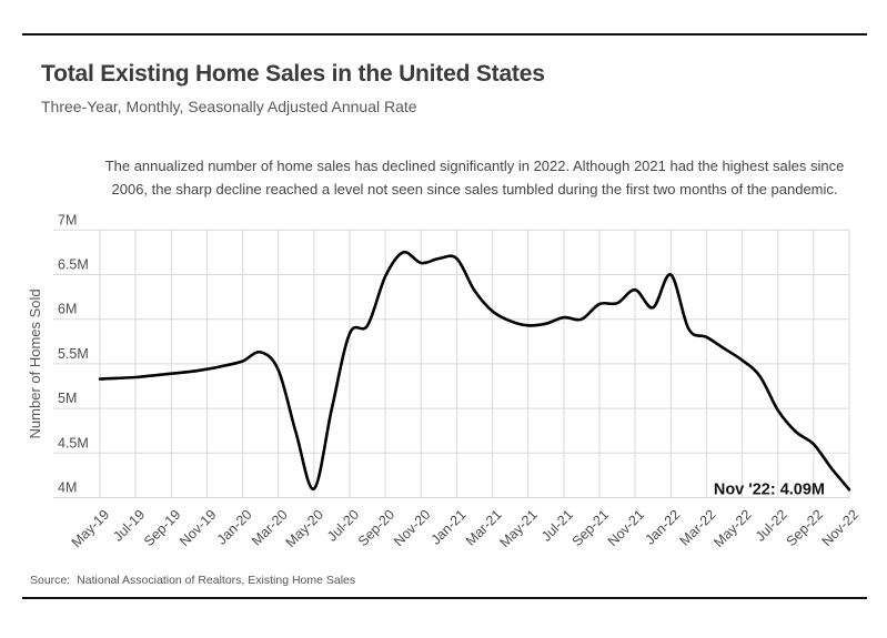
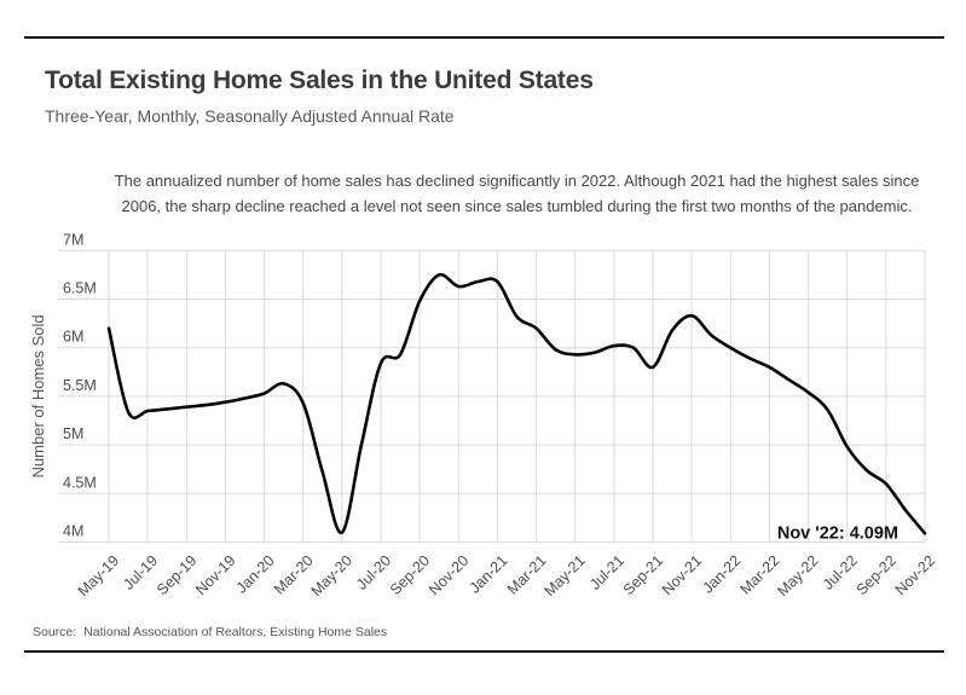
May-19: 5.3M -> 6.2M
Mar-21: 6.1M -> 6.2M
Sep-21: 6.2M -> 5.8M
Jan-22: 6.5M -> 6.0M
